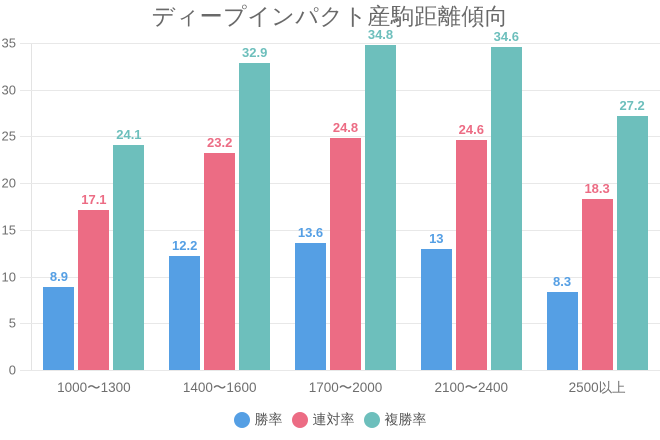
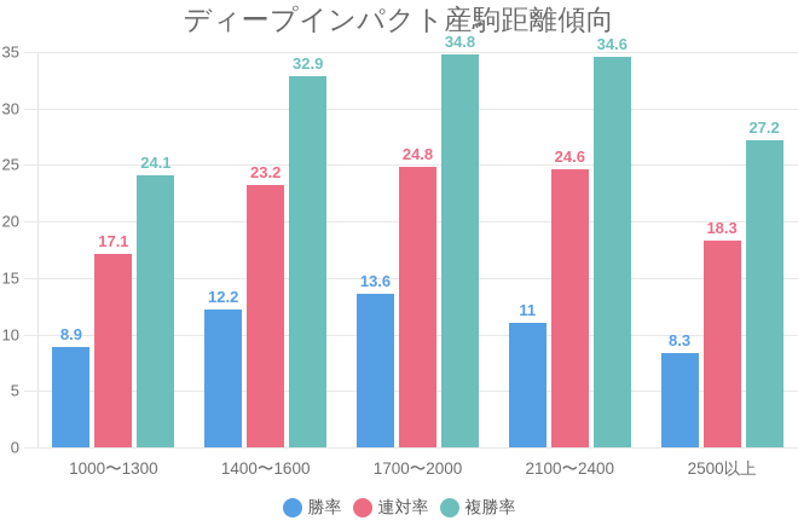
勝率/2100〜2400: 13 -> 11
